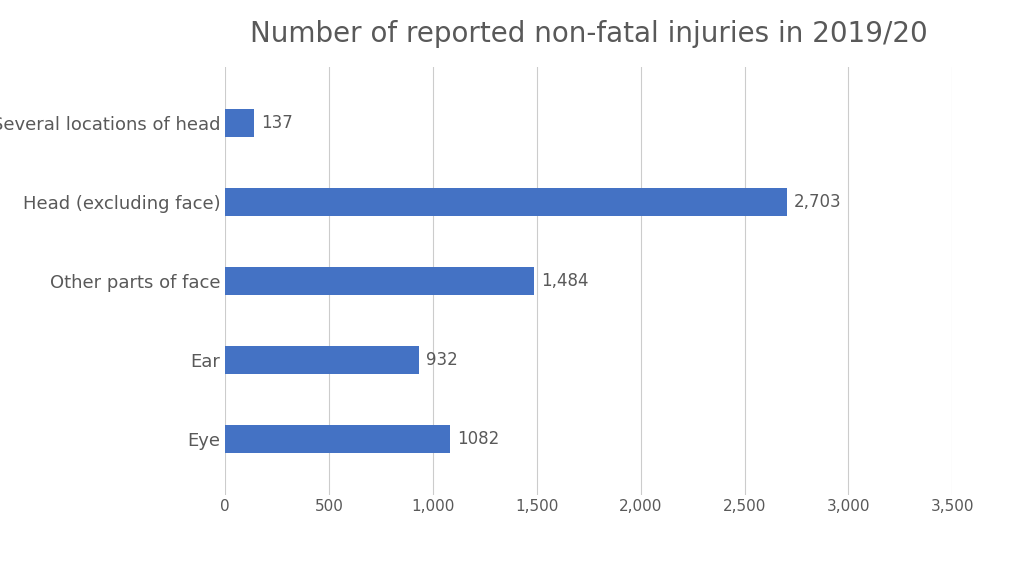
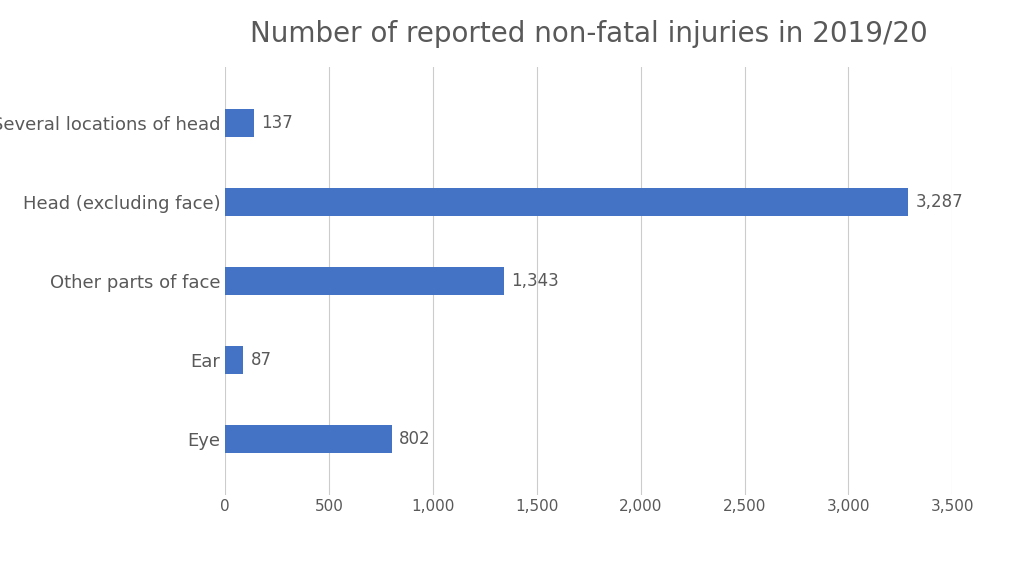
Head (excluding face): 2,703 -> 3,287
Other parts of face: 1,484 -> 1,343
Ear: 932 -> 87
Eye: 1082 -> 802
